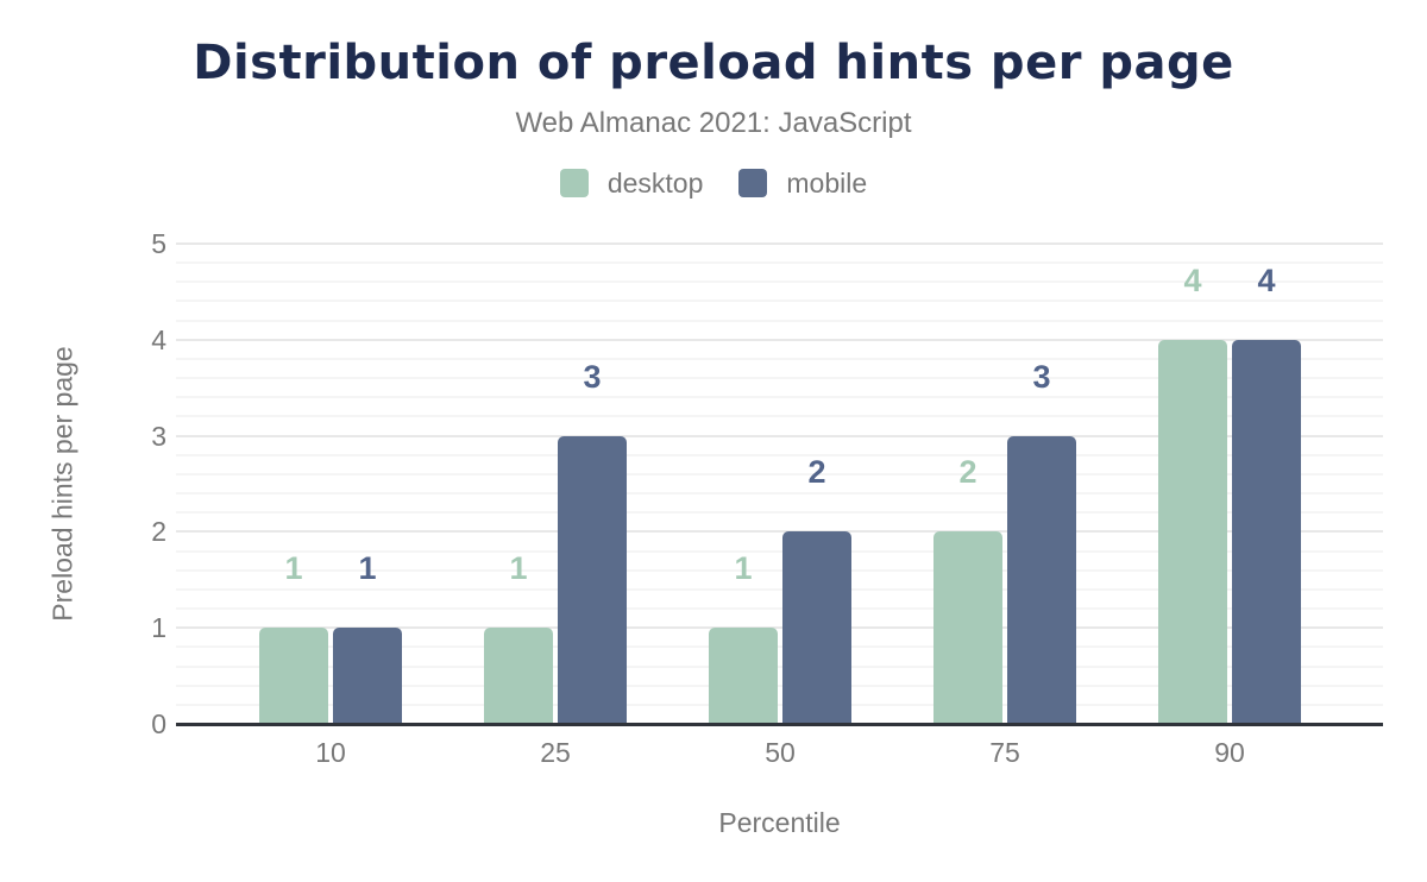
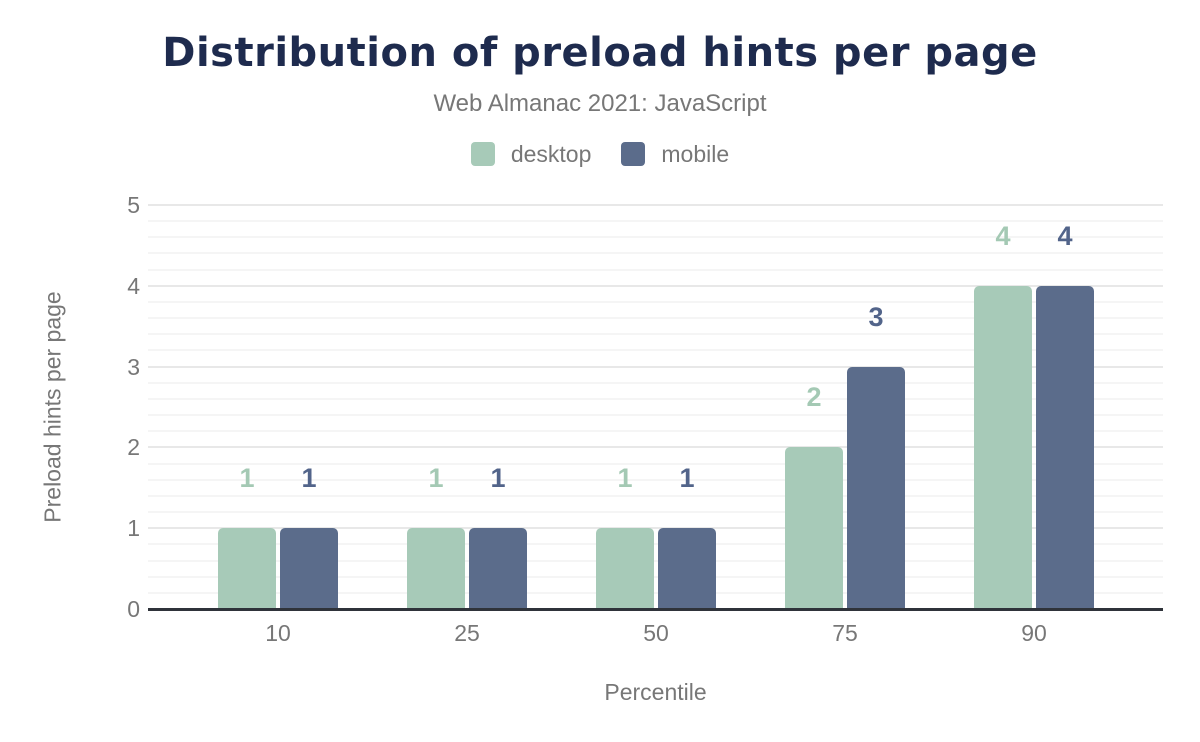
mobile/25: 3 -> 1
mobile/50: 2 -> 1
